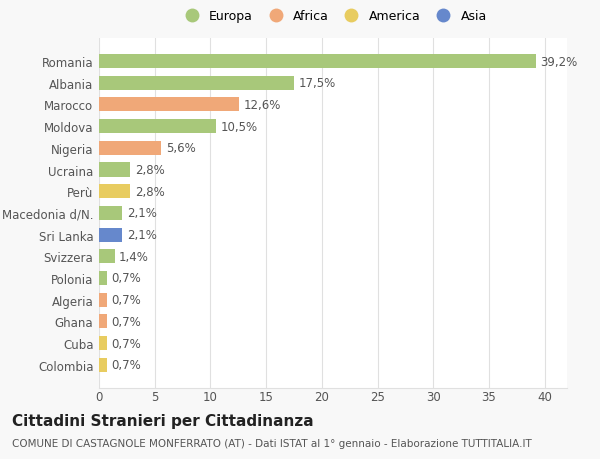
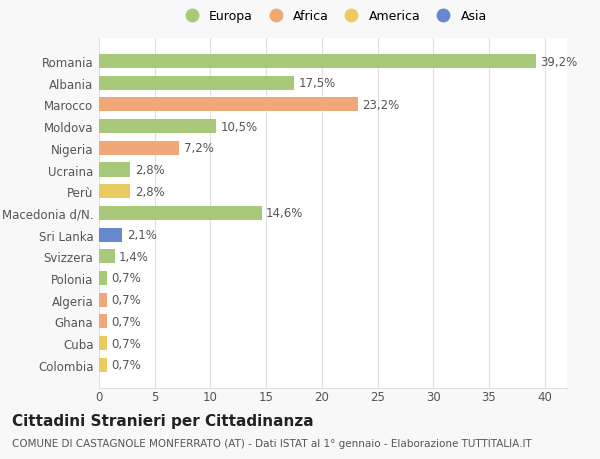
Marocco: 12,6% -> 23,2%
Nigeria: 5,6% -> 7,2%
Macedonia d/N.: 2,1% -> 14,6%
